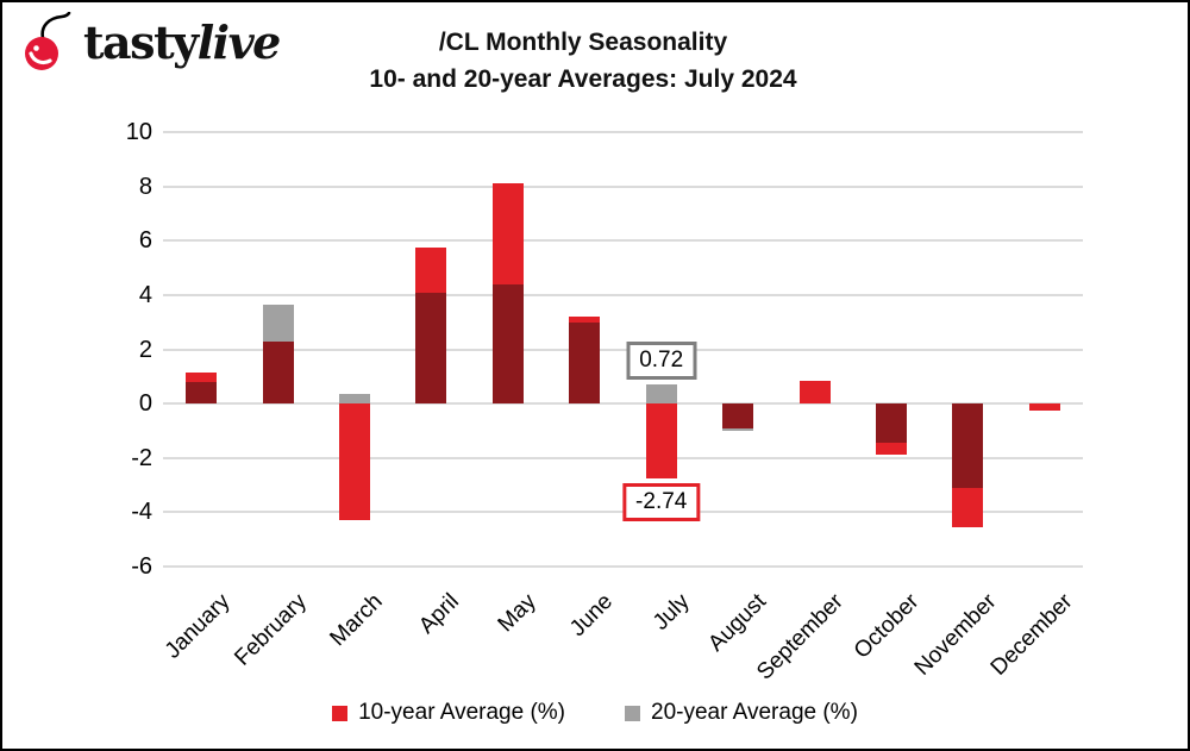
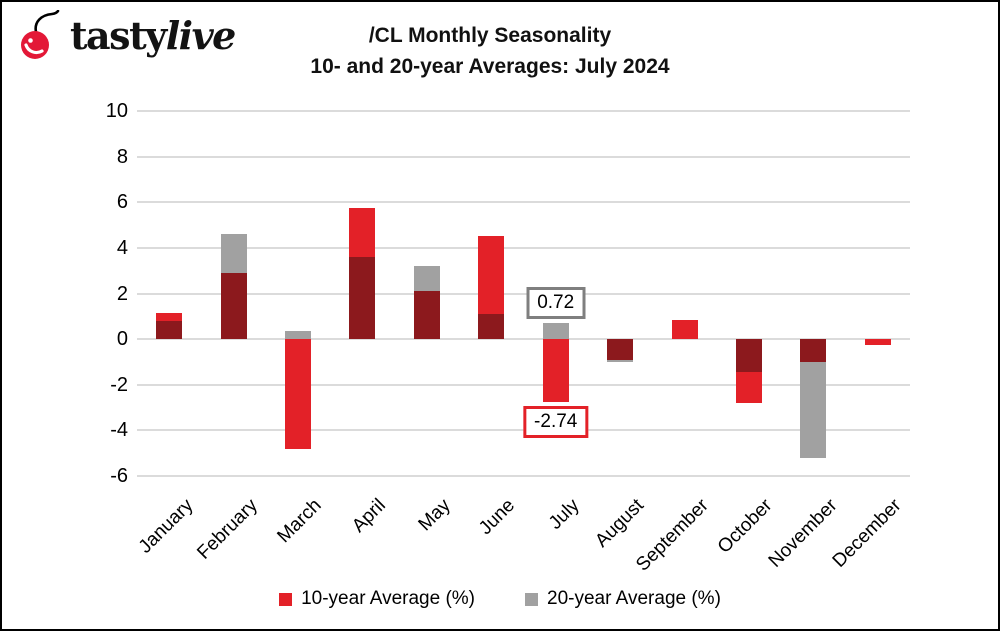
10-year Average (%)/February: 2.3 -> 2.9
20-year Average (%)/February: 3.6 -> 4.6
10-year Average (%)/March: -4.3 -> -4.8
20-year Average (%)/April: 4.1 -> 3.6
10-year Average (%)/May: 8.1 -> 2.1
20-year Average (%)/May: 4.4 -> 3.2
10-year Average (%)/June: 3.2 -> 4.5
20-year Average (%)/June: 3.0 -> 1.1
10-year Average (%)/October: -1.9 -> -2.8
10-year Average (%)/November: -4.5 -> -1.0
20-year Average (%)/November: -3.1 -> -5.2
